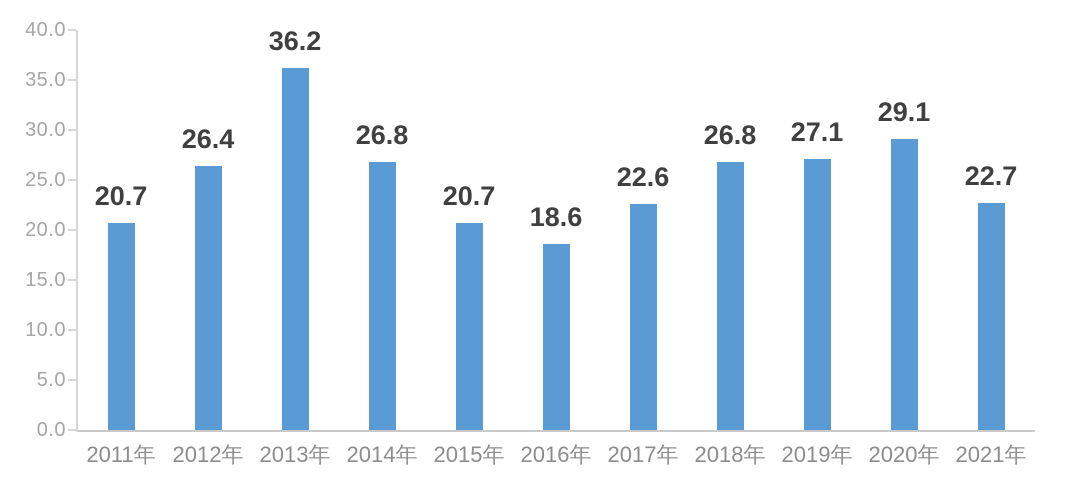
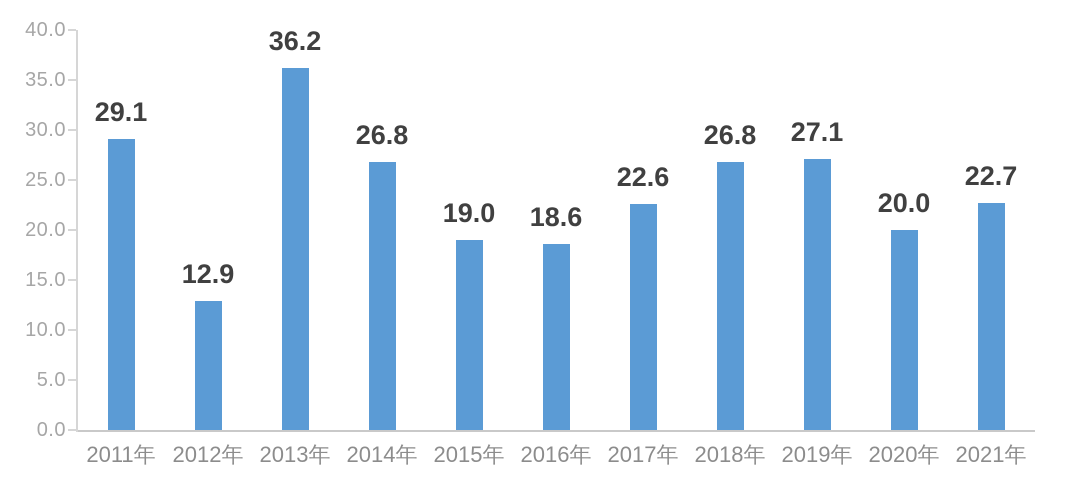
2011年: 20.7 -> 29.1
2012年: 26.4 -> 12.9
2015年: 20.7 -> 19.0
2020年: 29.1 -> 20.0
